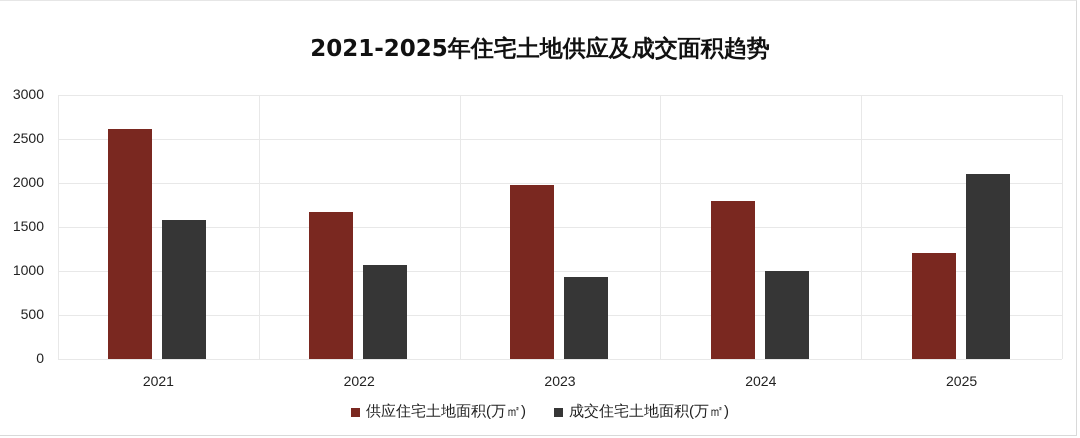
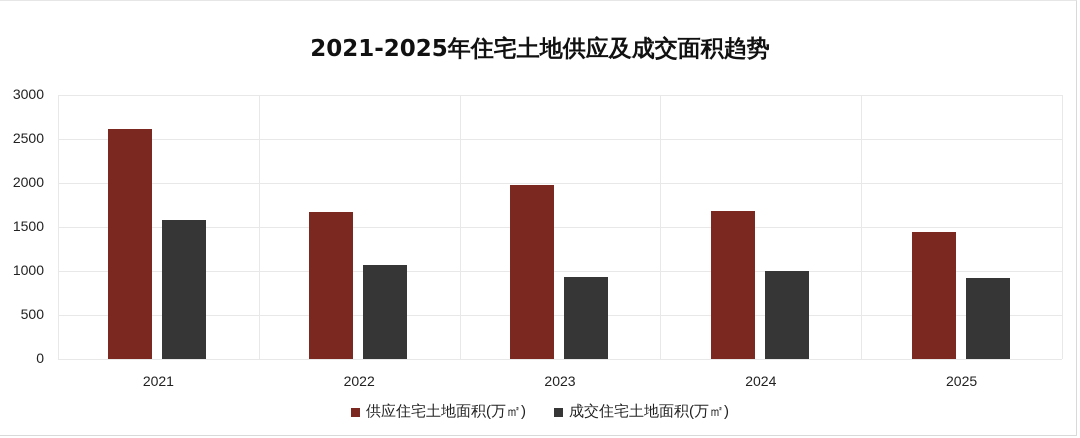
供应住宅土地面积(万㎡)/2024: 1800 -> 1700
供应住宅土地面积(万㎡)/2025: 1200 -> 1400
成交住宅土地面积(万㎡)/2025: 2100 -> 900
